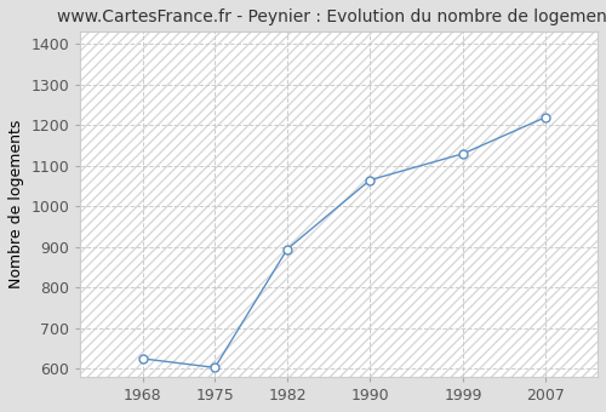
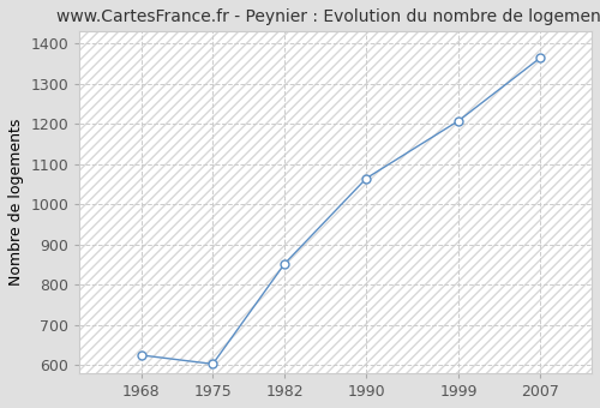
1982: 895 -> 852
1999: 1130 -> 1208
2007: 1220 -> 1365
